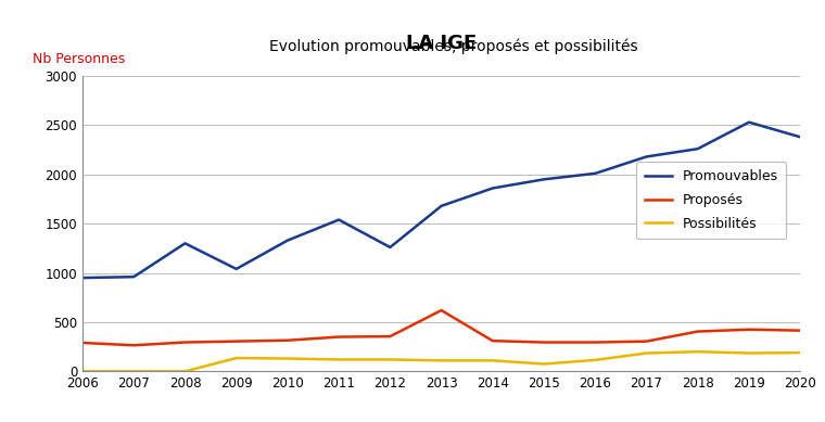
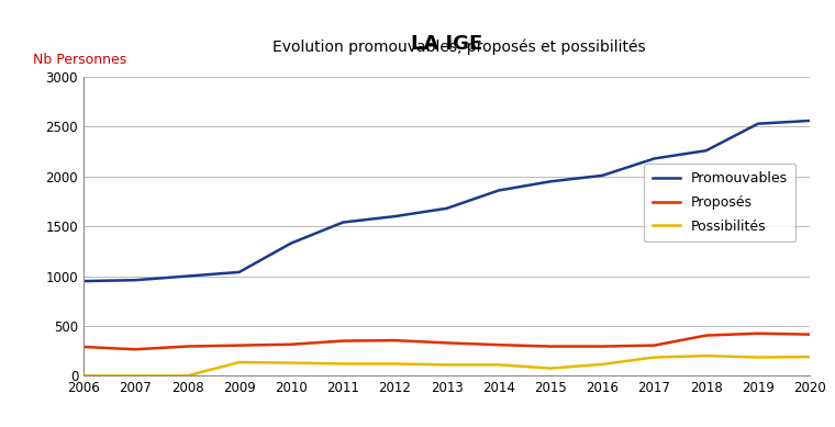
Promouvables/2008: 1300 -> 1000
Promouvables/2012: 1260 -> 1600
Proposés/2013: 620 -> 330
Promouvables/2020: 2380 -> 2560
